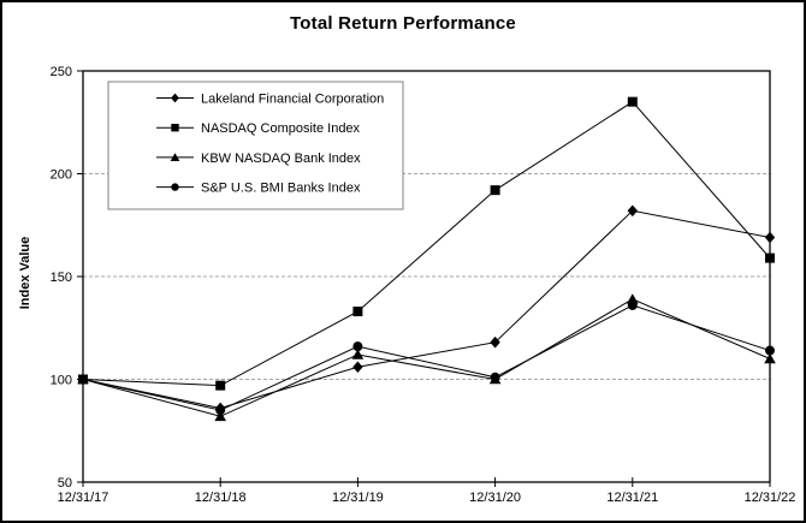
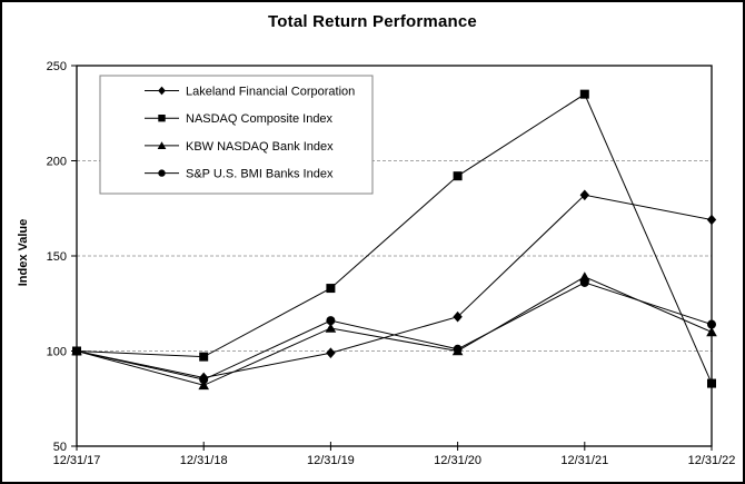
Lakeland Financial Corporation/12/31/19: 106 -> 99
NASDAQ Composite Index/12/31/22: 159 -> 83
